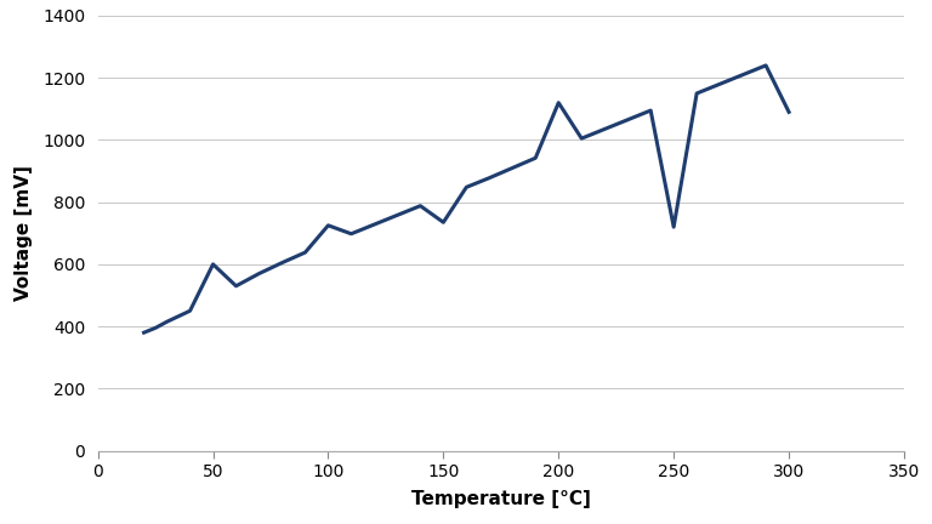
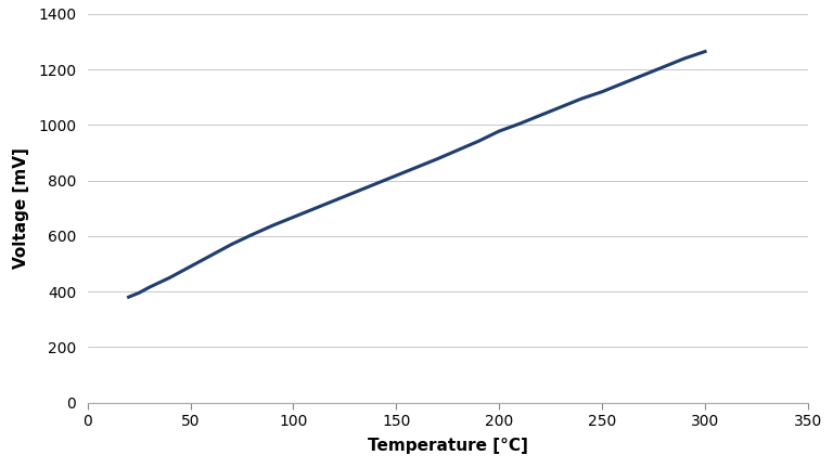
50: 600 -> 490
100: 725 -> 668
150: 735 -> 818
200: 1120 -> 978
250: 720 -> 1120
300: 1090 -> 1265
